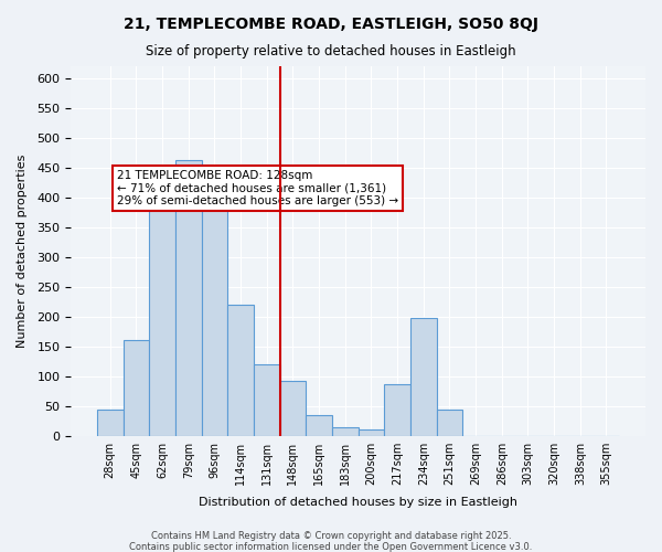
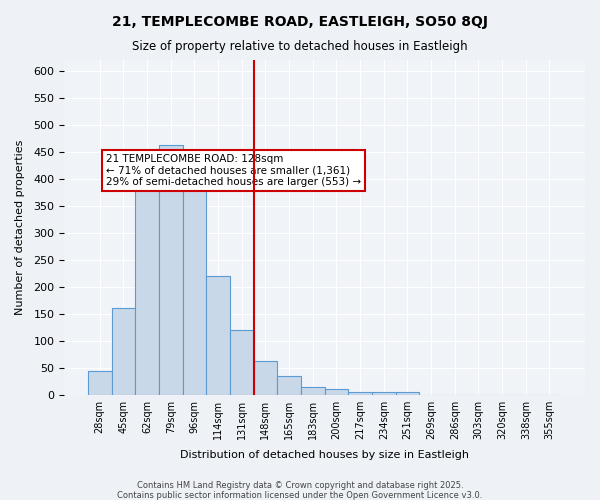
148sqm: 92 -> 62
217sqm: 86 -> 5
234sqm: 198 -> 5
251sqm: 44 -> 5
